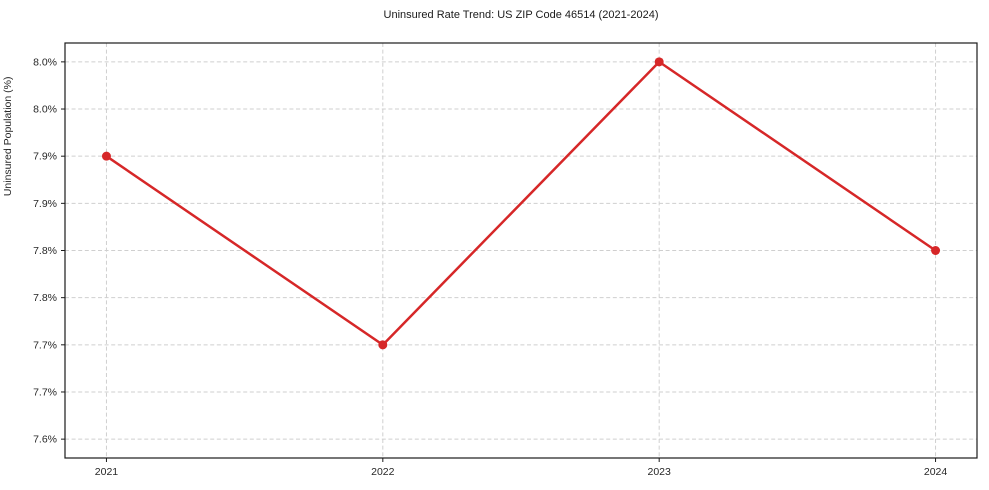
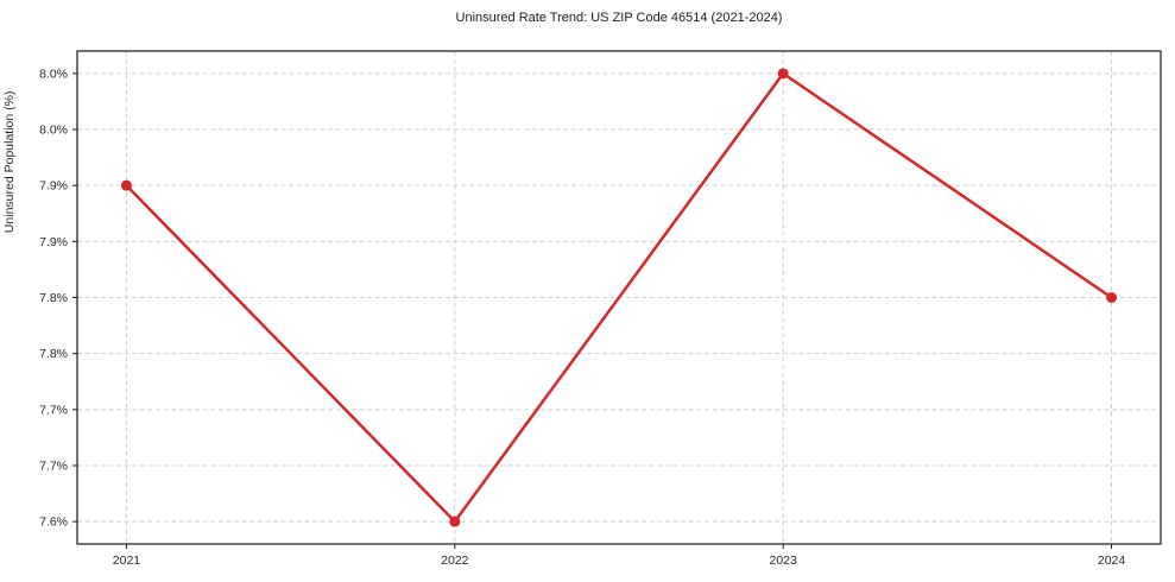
2022: 7.7% -> 7.6%
